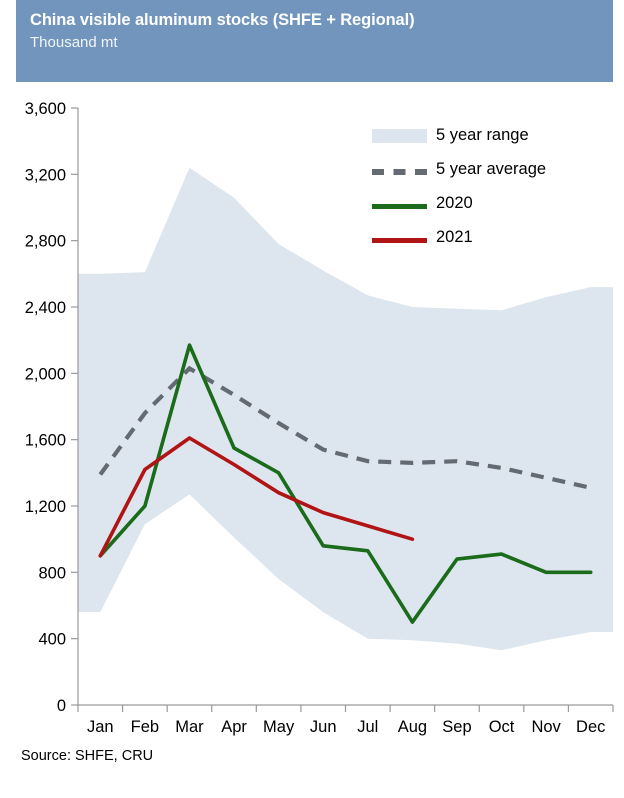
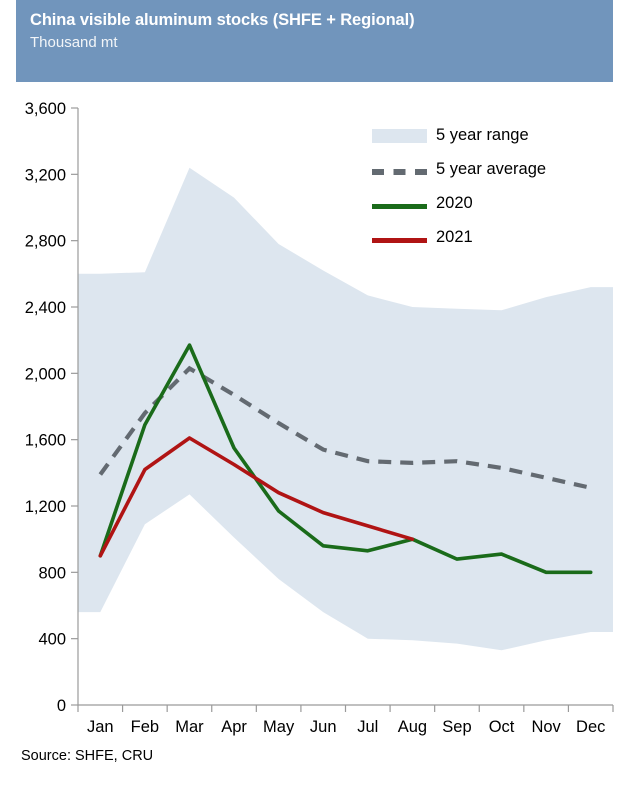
2020/Feb: 1200 -> 1690
2020/May: 1400 -> 1170
2020/Aug: 500 -> 1000
